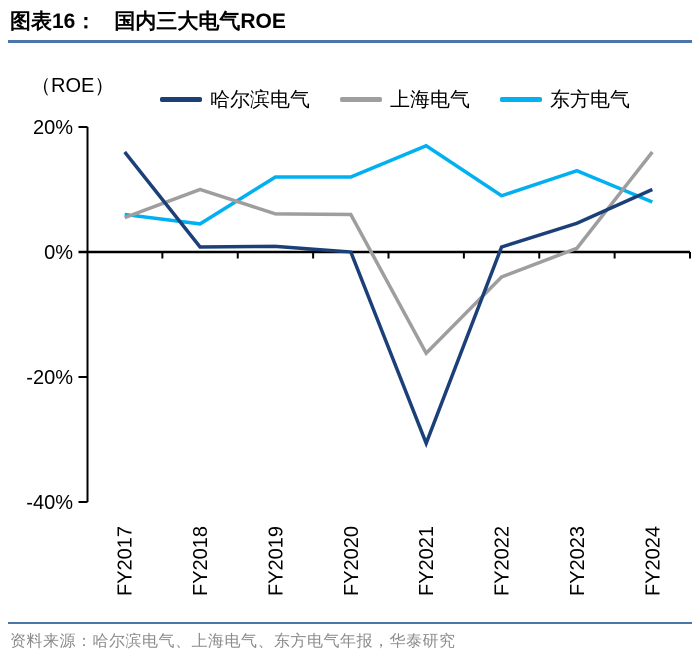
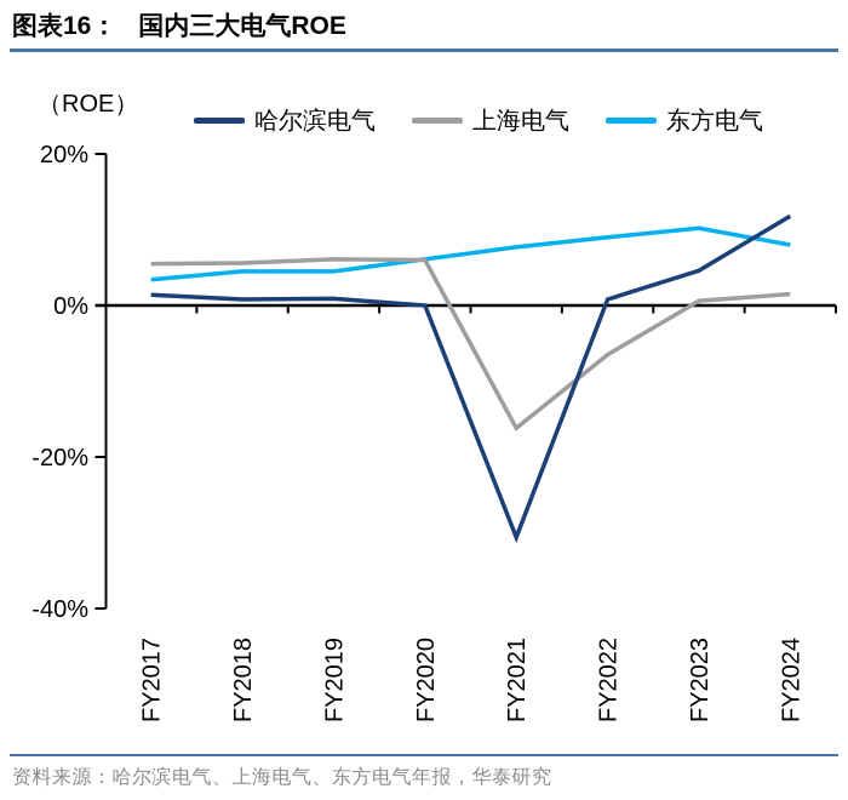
哈尔滨电气/FY2017: 16% -> 1%
东方电气/FY2017: 6% -> 3%
上海电气/FY2018: 10% -> 6%
东方电气/FY2019: 12% -> 4%
东方电气/FY2020: 12% -> 6%
东方电气/FY2021: 17% -> 8%
上海电气/FY2022: -4% -> -6%
东方电气/FY2023: 13% -> 10%
哈尔滨电气/FY2024: 10% -> 12%
上海电气/FY2024: 16% -> 2%
